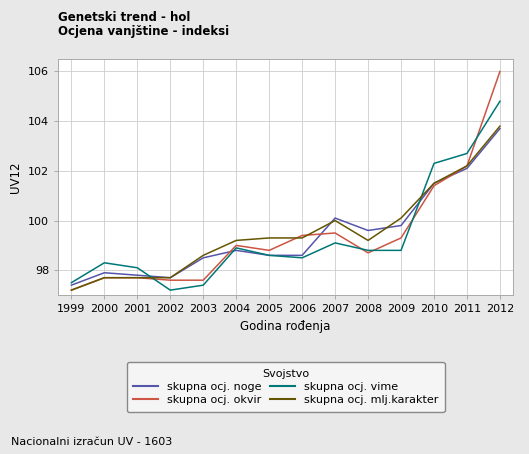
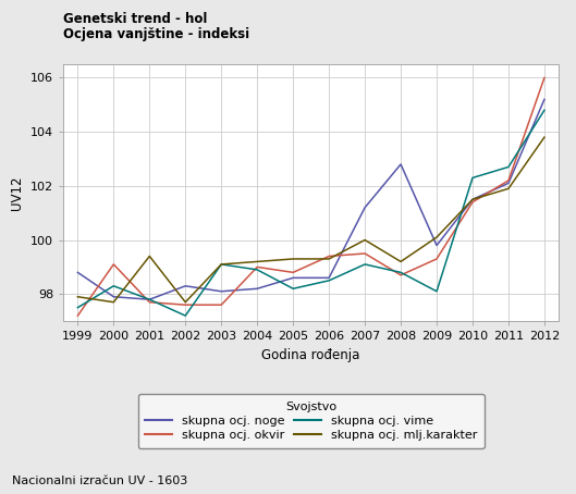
skupna ocj. noge/1999: 97.4 -> 98.8
skupna ocj. mlj.karakter/1999: 97.2 -> 97.9
skupna ocj. okvir/2000: 97.7 -> 99.1
skupna ocj. vime/2001: 98.1 -> 97.8
skupna ocj. mlj.karakter/2001: 97.7 -> 99.4
skupna ocj. noge/2002: 97.7 -> 98.3
skupna ocj. noge/2003: 98.5 -> 98.1
skupna ocj. vime/2003: 97.4 -> 99.1
skupna ocj. mlj.karakter/2003: 98.6 -> 99.1
skupna ocj. noge/2004: 98.8 -> 98.2
skupna ocj. vime/2005: 98.6 -> 98.2
skupna ocj. noge/2007: 100.1 -> 101.2
skupna ocj. noge/2008: 99.6 -> 102.8
skupna ocj. vime/2009: 98.8 -> 98.1
skupna ocj. mlj.karakter/2011: 102.2 -> 101.9
skupna ocj. noge/2012: 103.7 -> 105.2
